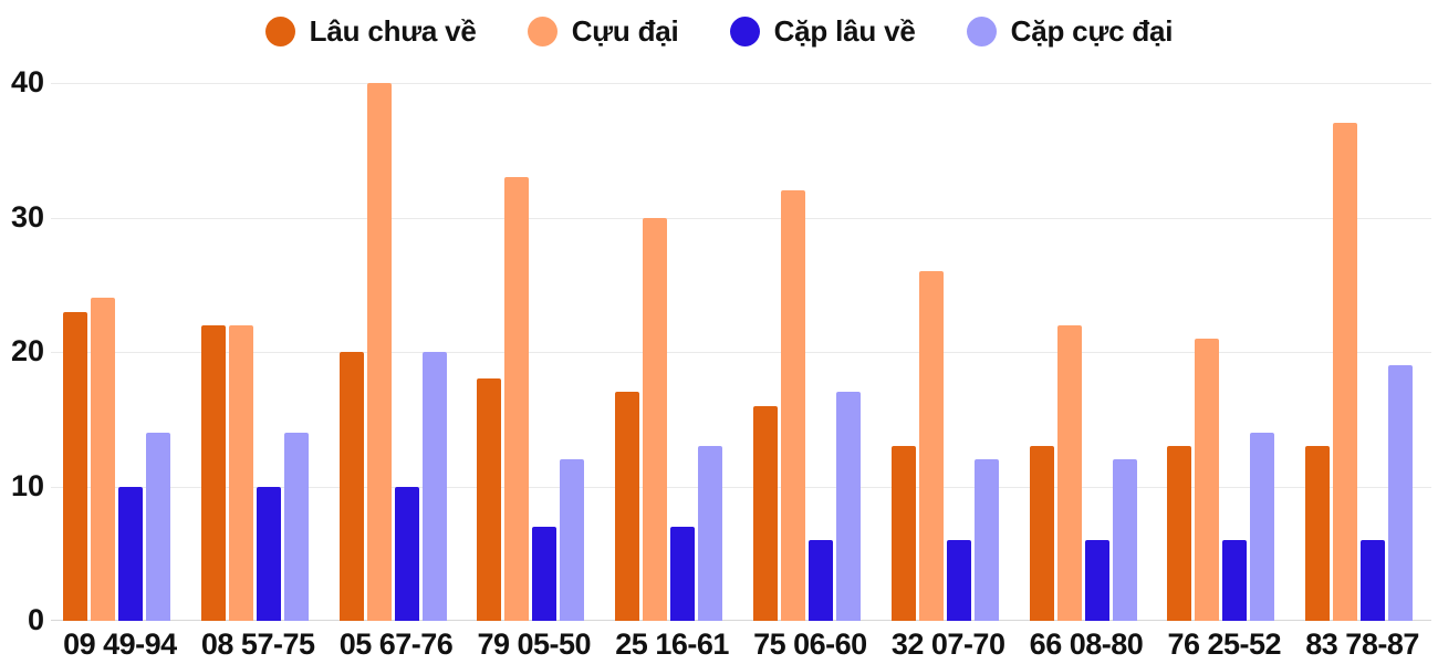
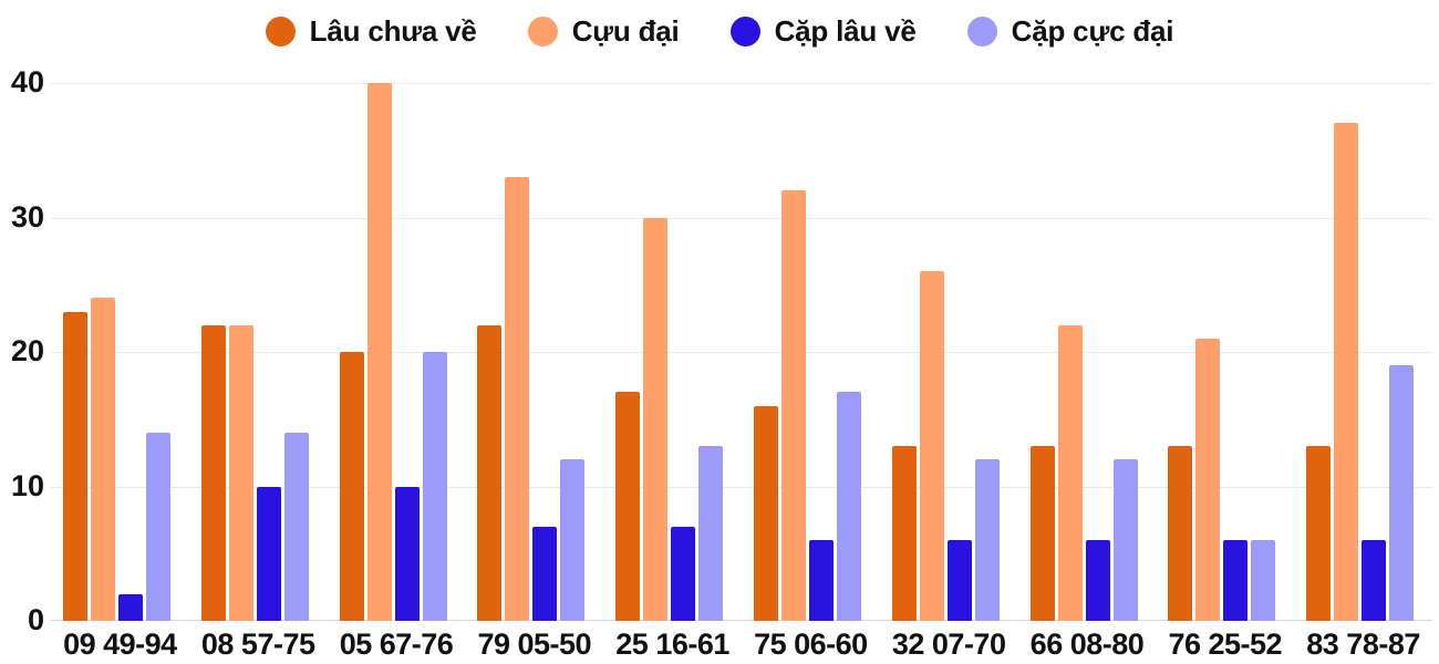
Cặp lâu về/09 49-94: 10 -> 2
Lâu chưa về/79 05-50: 18 -> 22
Cặp cực đại/76 25-52: 14 -> 6
